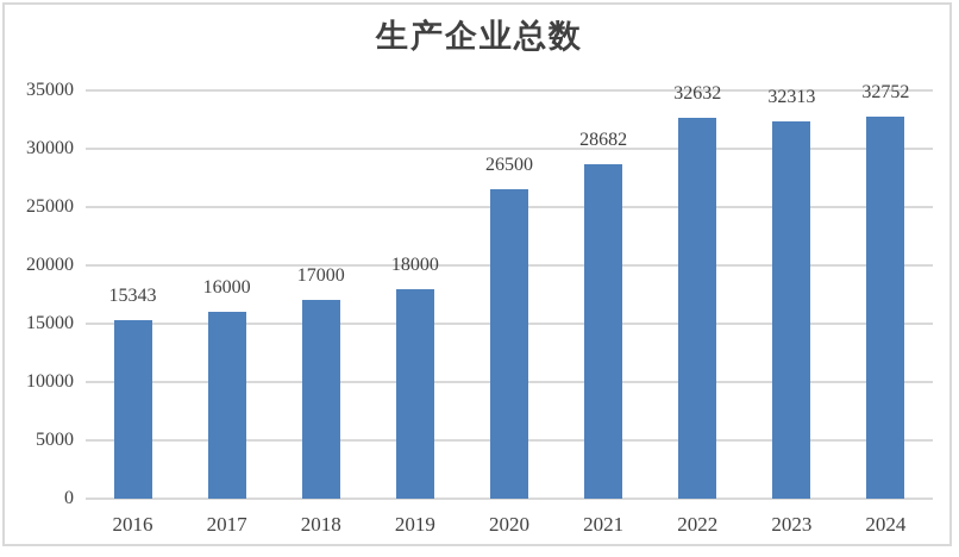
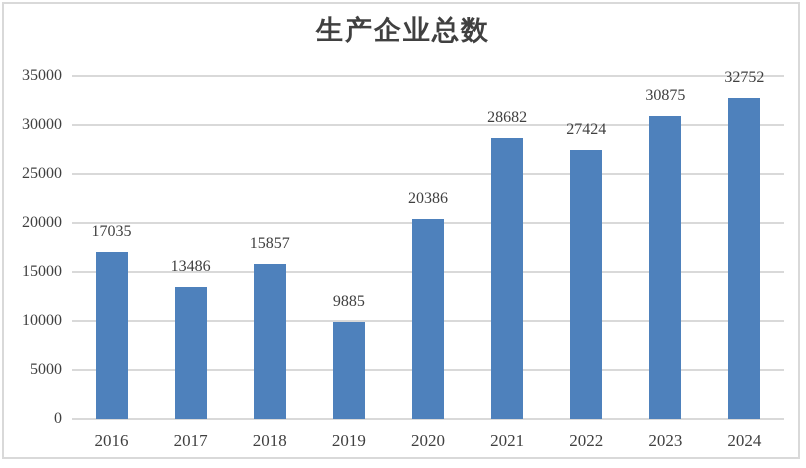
2016: 15343 -> 17035
2017: 16000 -> 13486
2018: 17000 -> 15857
2019: 18000 -> 9885
2020: 26500 -> 20386
2022: 32632 -> 27424
2023: 32313 -> 30875
